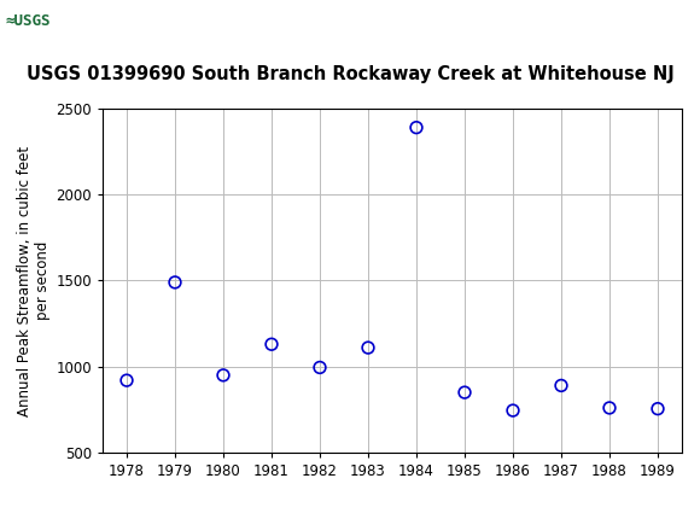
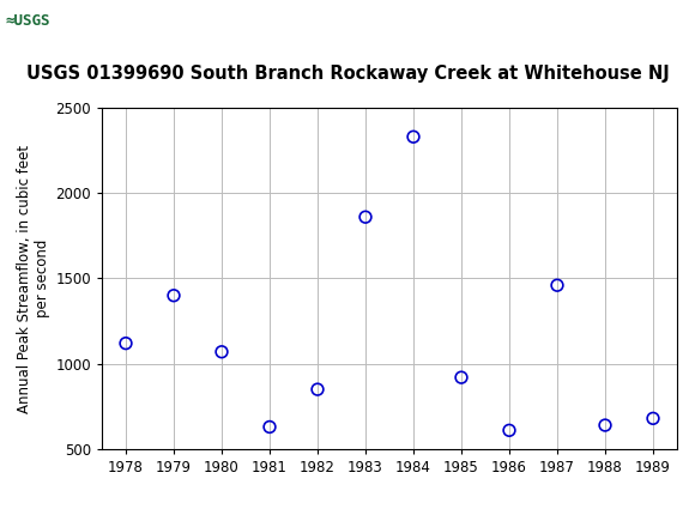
1978: 920 -> 1120
1979: 1490 -> 1400
1980: 950 -> 1070
1981: 1130 -> 630
1982: 1000 -> 850
1983: 1110 -> 1860
1984: 2390 -> 2330
1985: 850 -> 920
1986: 740 -> 610
1987: 890 -> 1460
1988: 760 -> 640
1989: 760 -> 680
